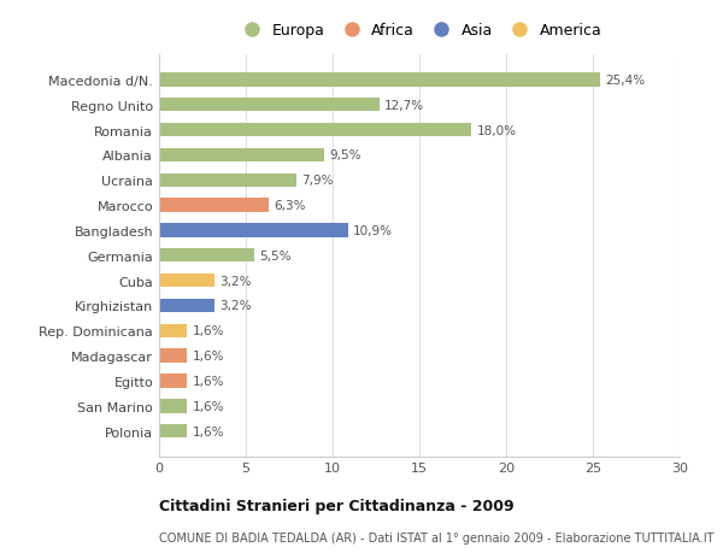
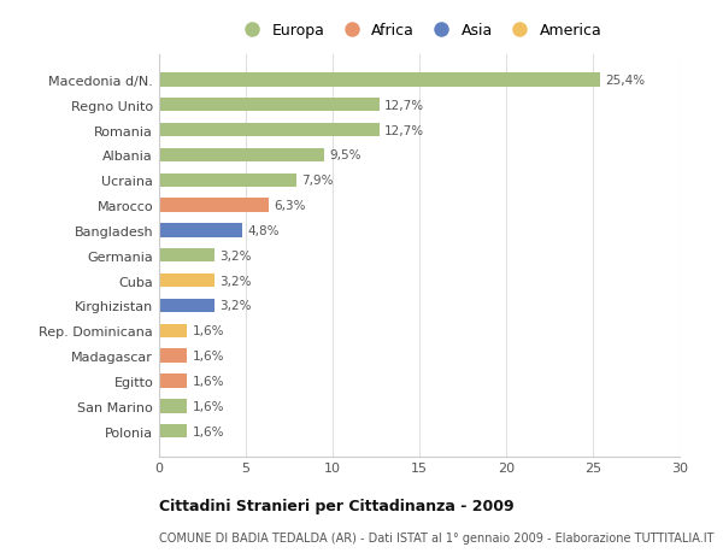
Romania: 18,0% -> 12,7%
Bangladesh: 10,9% -> 4,8%
Germania: 5,5% -> 3,2%
